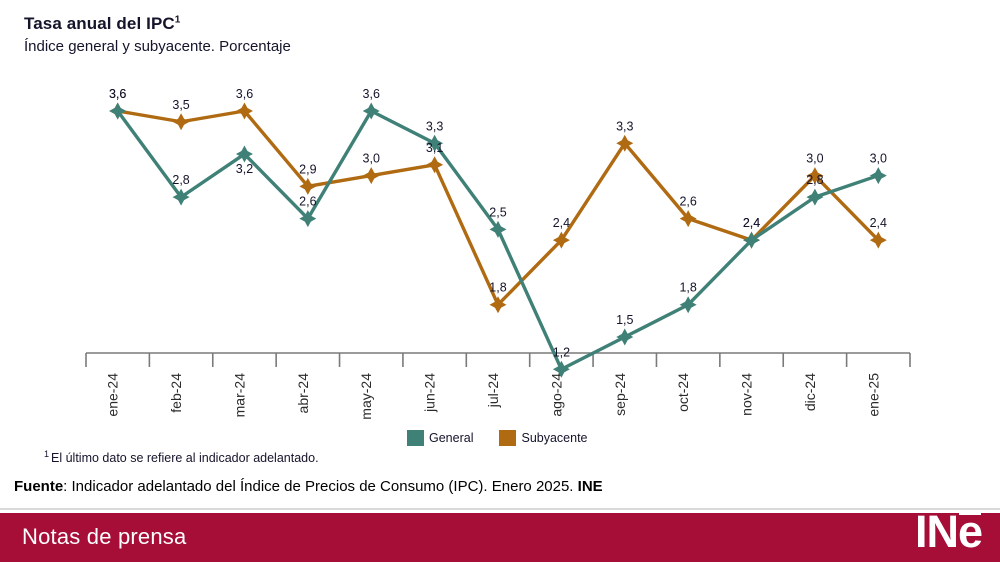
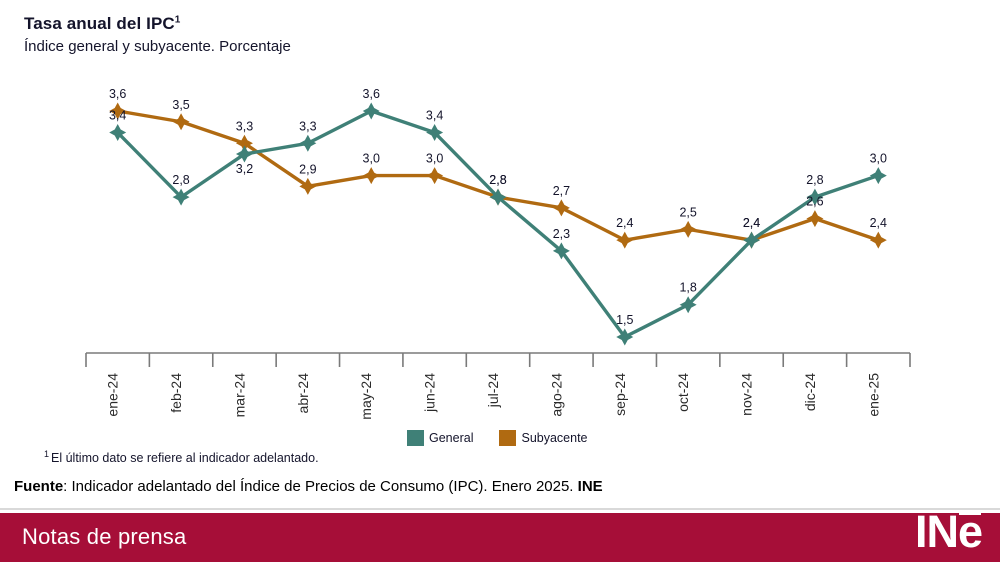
General/ene-24: 3,6 -> 3,4
Subyacente/mar-24: 3,6 -> 3,3
General/abr-24: 2,6 -> 3,3
General/jun-24: 3,3 -> 3,4
Subyacente/jun-24: 3,1 -> 3,0
General/jul-24: 2,5 -> 2,8
Subyacente/jul-24: 1,8 -> 2,8
General/ago-24: 1,2 -> 2,3
Subyacente/ago-24: 2,4 -> 2,7
Subyacente/sep-24: 3,3 -> 2,4
Subyacente/oct-24: 2,6 -> 2,5
Subyacente/dic-24: 3,0 -> 2,6
